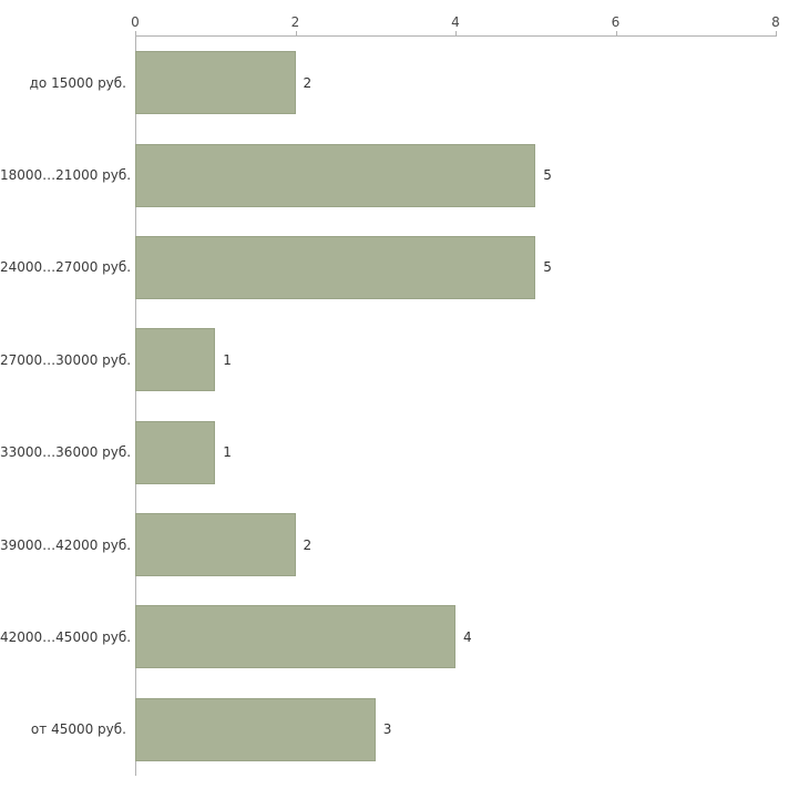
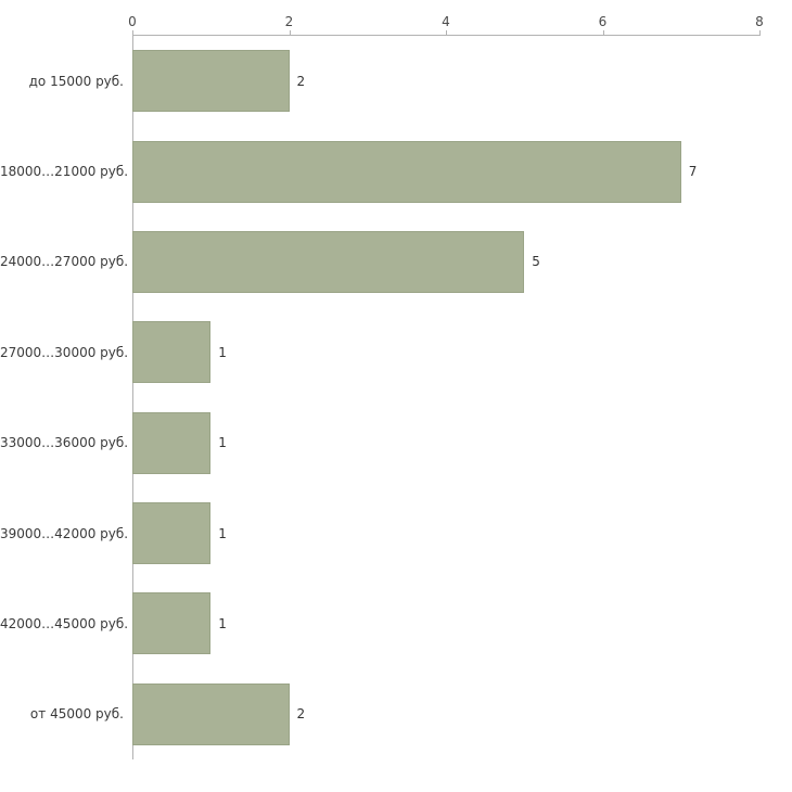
18000…21000 руб.: 5 -> 7
39000…42000 руб.: 2 -> 1
42000…45000 руб.: 4 -> 1
от 45000 руб.: 3 -> 2
